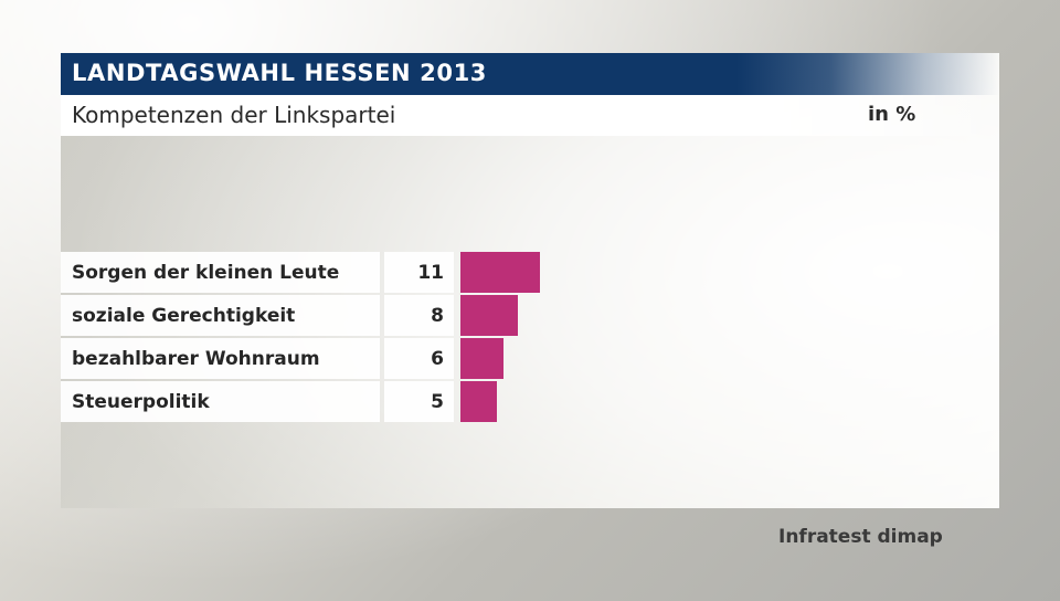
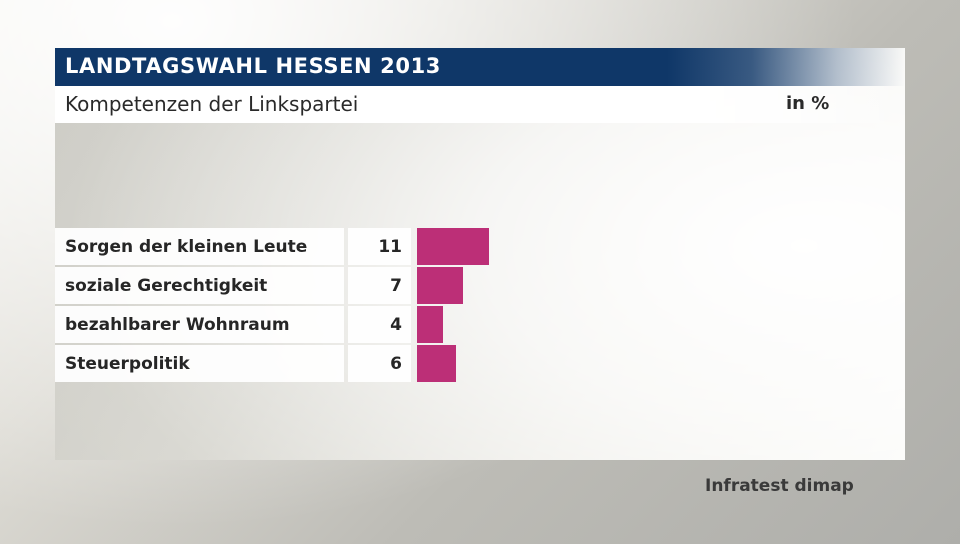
soziale Gerechtigkeit: 8 -> 7
bezahlbarer Wohnraum: 6 -> 4
Steuerpolitik: 5 -> 6
